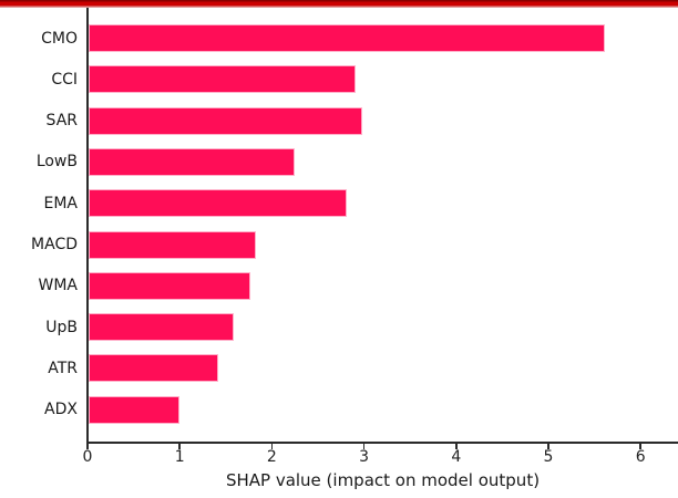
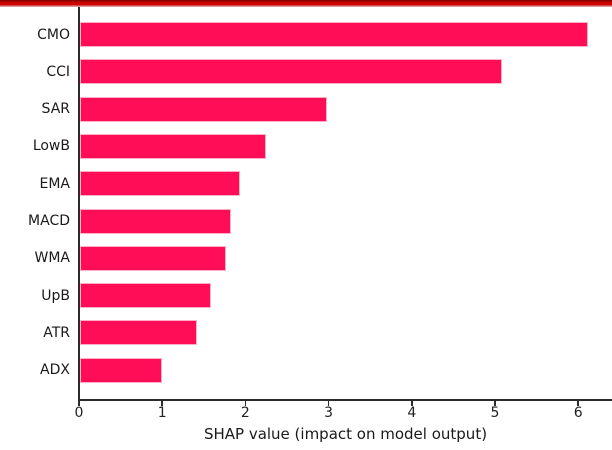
CMO: 5.6 -> 6.1
CCI: 2.9 -> 5.1
EMA: 2.8 -> 1.9
